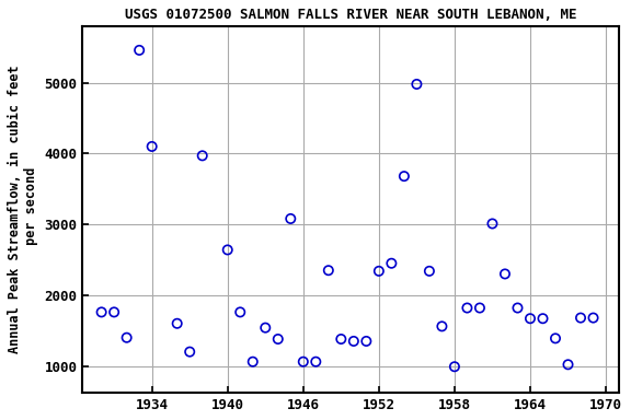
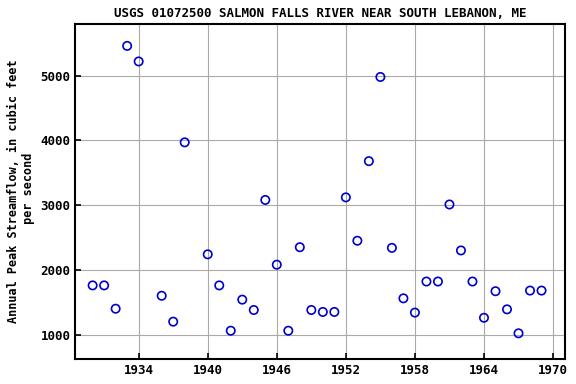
1934: 4100 -> 5220
1940: 2640 -> 2240
1946: 1060 -> 2080
1952: 2340 -> 3120
1958: 990 -> 1340
1964: 1670 -> 1260
